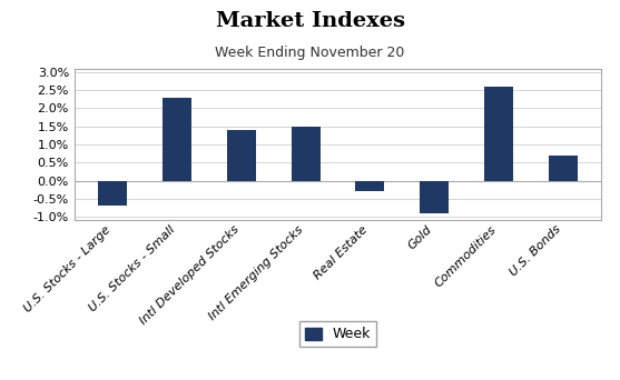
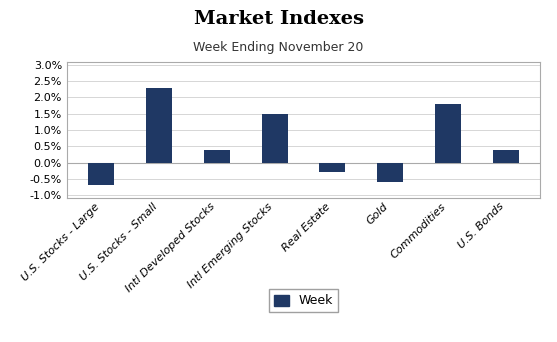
Intl Developed Stocks: 1.4% -> 0.4%
Gold: -0.9% -> -0.6%
Commodities: 2.6% -> 1.8%
U.S. Bonds: 0.7% -> 0.4%
